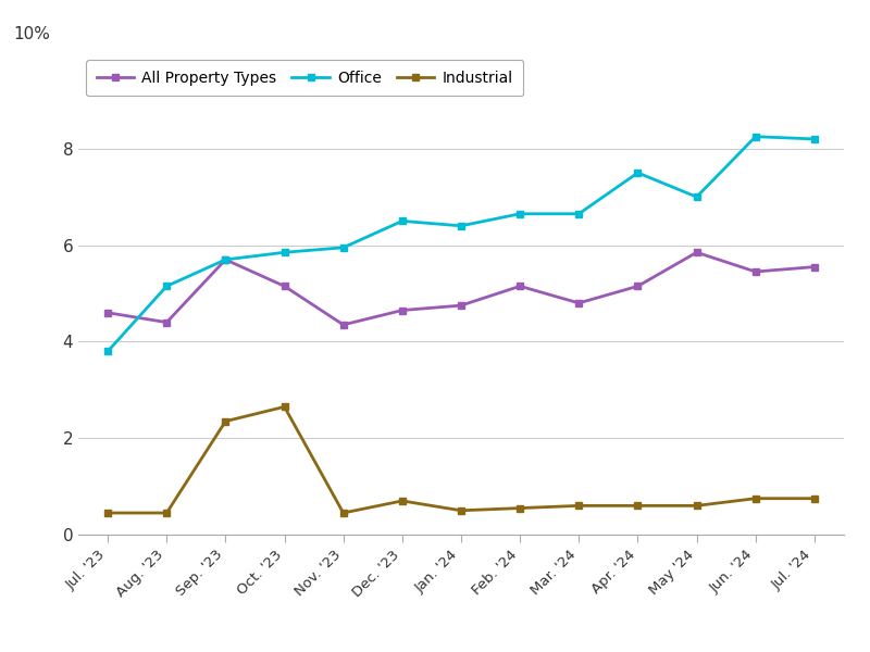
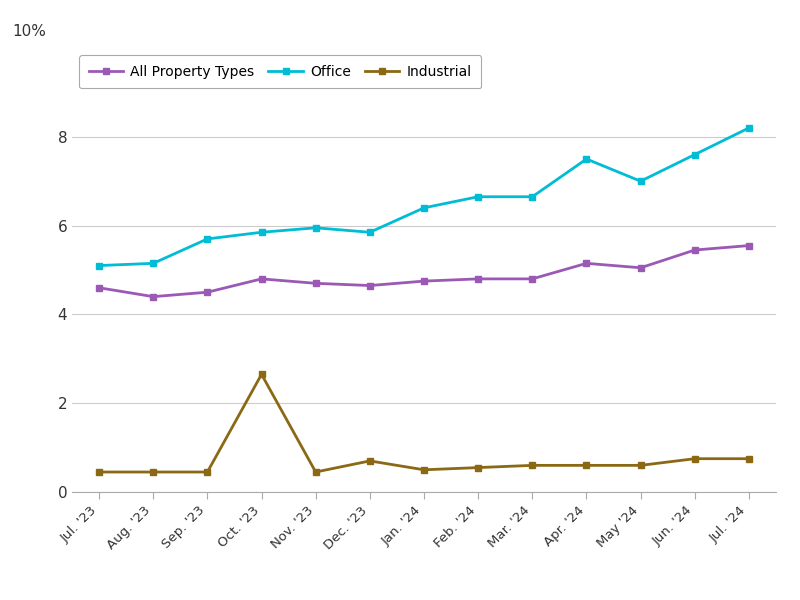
Office/Jul. '23: 3.80 -> 5.10
All Property Types/Sep. '23: 5.70 -> 4.50
Industrial/Sep. '23: 2.35 -> 0.45
All Property Types/Oct. '23: 5.15 -> 4.80
All Property Types/Nov. '23: 4.35 -> 4.70
Office/Dec. '23: 6.50 -> 5.85
All Property Types/Feb. '24: 5.15 -> 4.80
All Property Types/May '24: 5.85 -> 5.05
Office/Jun. '24: 8.25 -> 7.60
